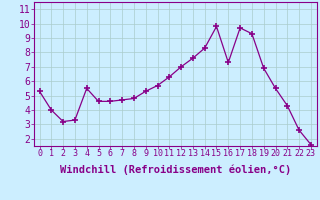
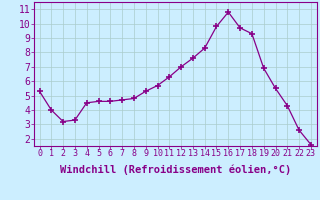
4: 5.5 -> 4.5
16: 7.3 -> 10.8
